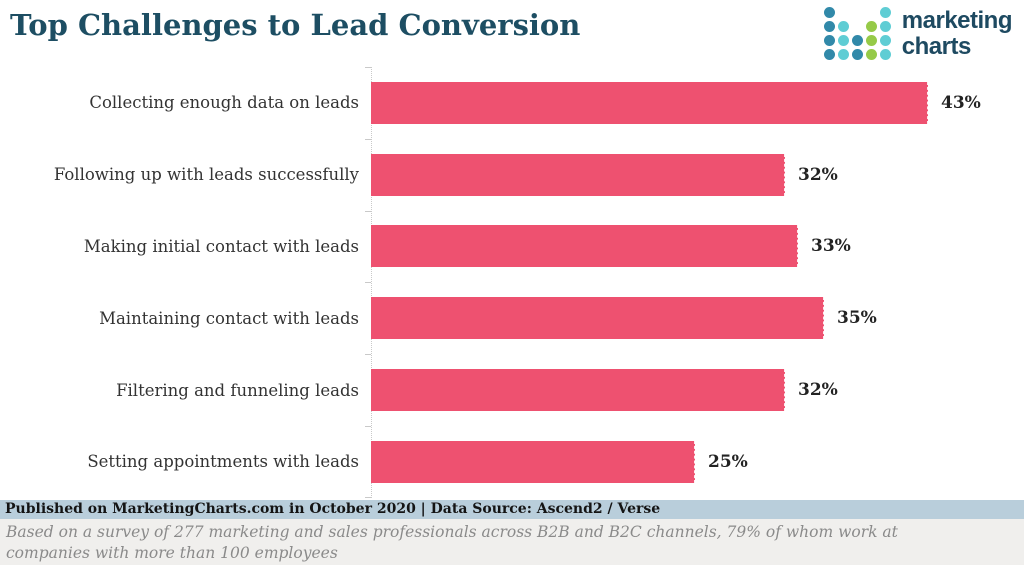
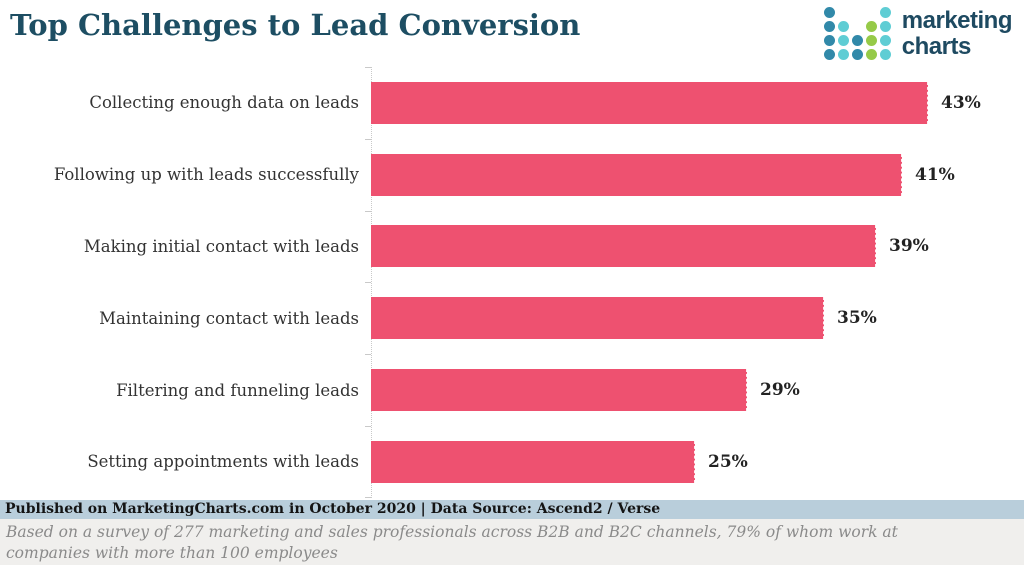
Following up with leads successfully: 32% -> 41%
Making initial contact with leads: 33% -> 39%
Filtering and funneling leads: 32% -> 29%
